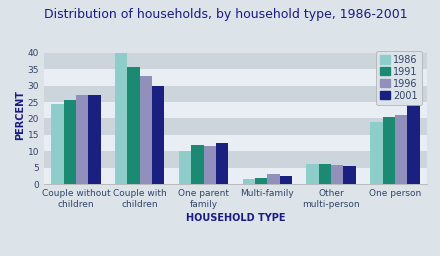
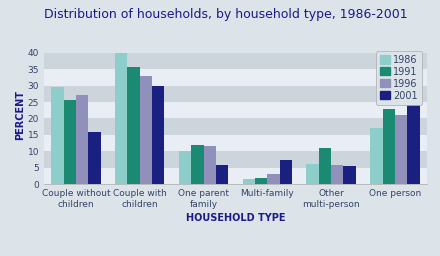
1986/Couple without children: 24.5 -> 29.5
2001/Couple without children: 27.0 -> 16.0
2001/One parent family: 12.5 -> 6.0
2001/Multi-family: 2.5 -> 7.5
1991/Other multi-person: 6.2 -> 11.0
1986/One person: 19.0 -> 17.0
1991/One person: 20.5 -> 23.0
